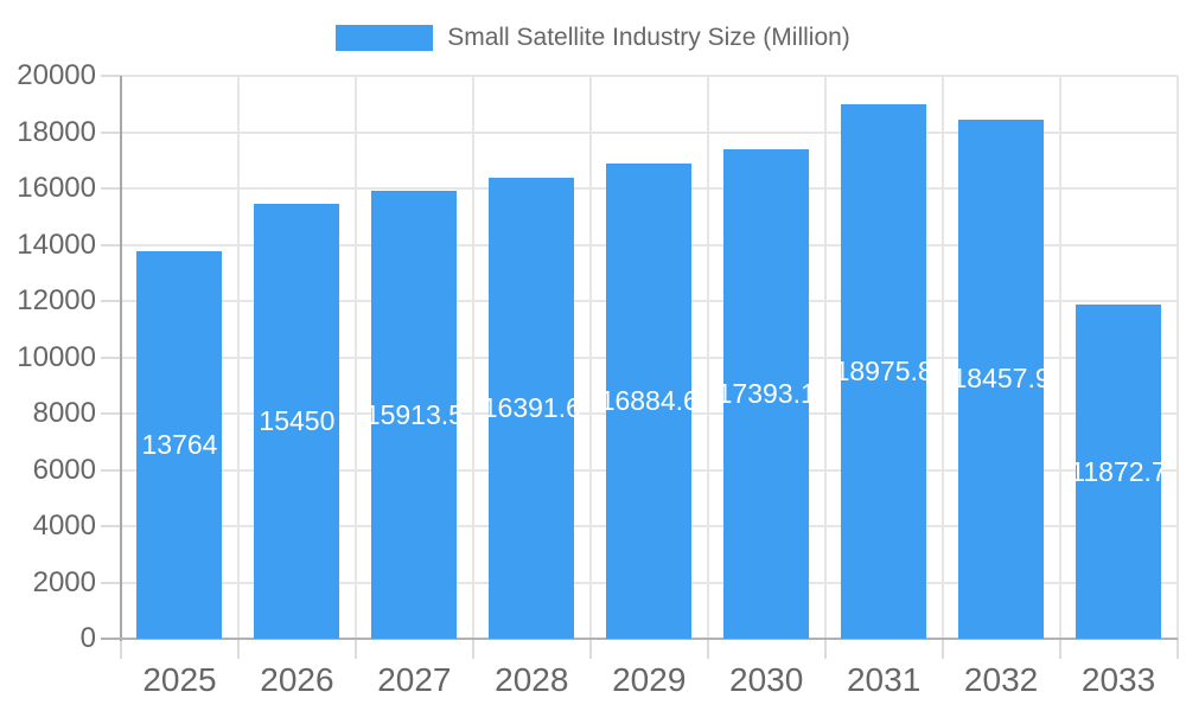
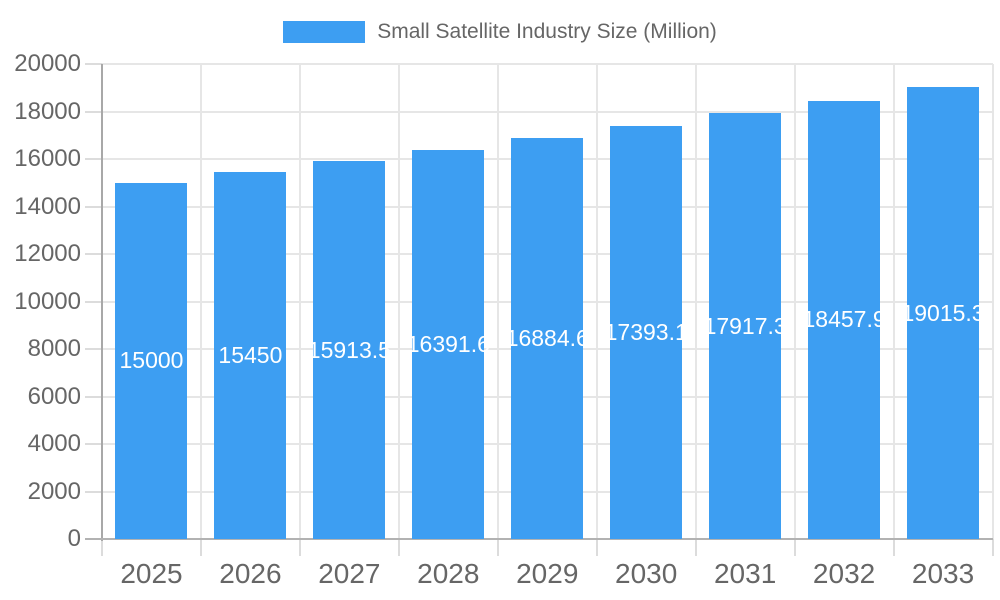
2025: 13764 -> 15000
2031: 18975.8 -> 17917.3
2033: 11872.7 -> 19015.3
